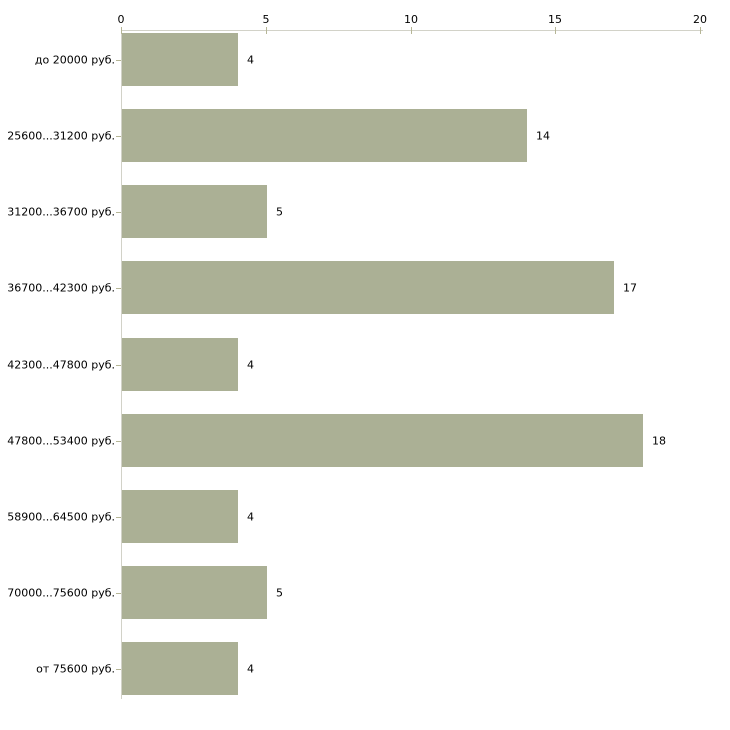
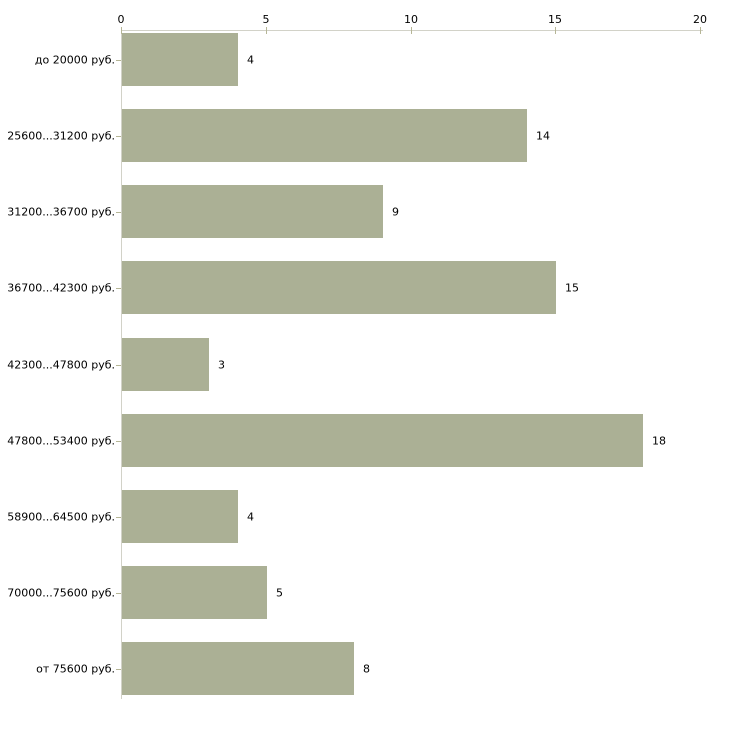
31200...36700 руб.: 5 -> 9
36700...42300 руб.: 17 -> 15
42300...47800 руб.: 4 -> 3
от 75600 руб.: 4 -> 8
